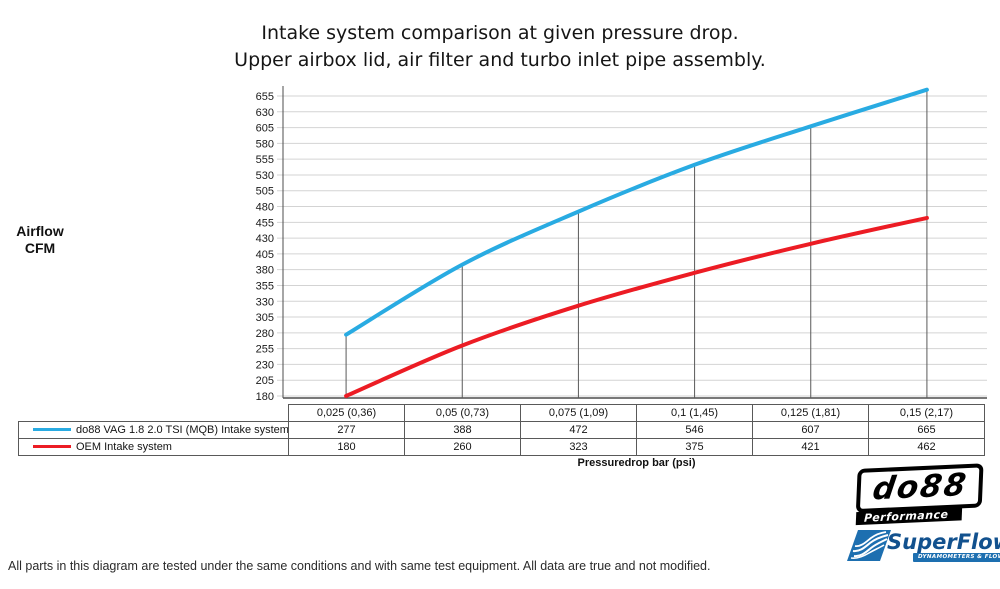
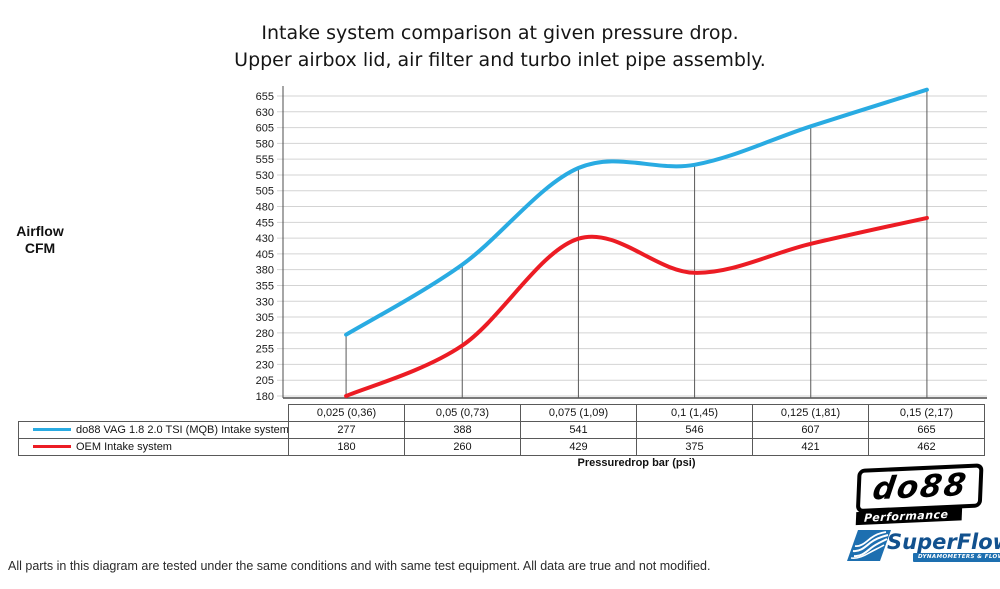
do88 VAG 1.8 2.0 TSI (MQB) Intake system (LF-120)/0,075 (1,09): 472 -> 541
OEM Intake system/0,075 (1,09): 323 -> 429
